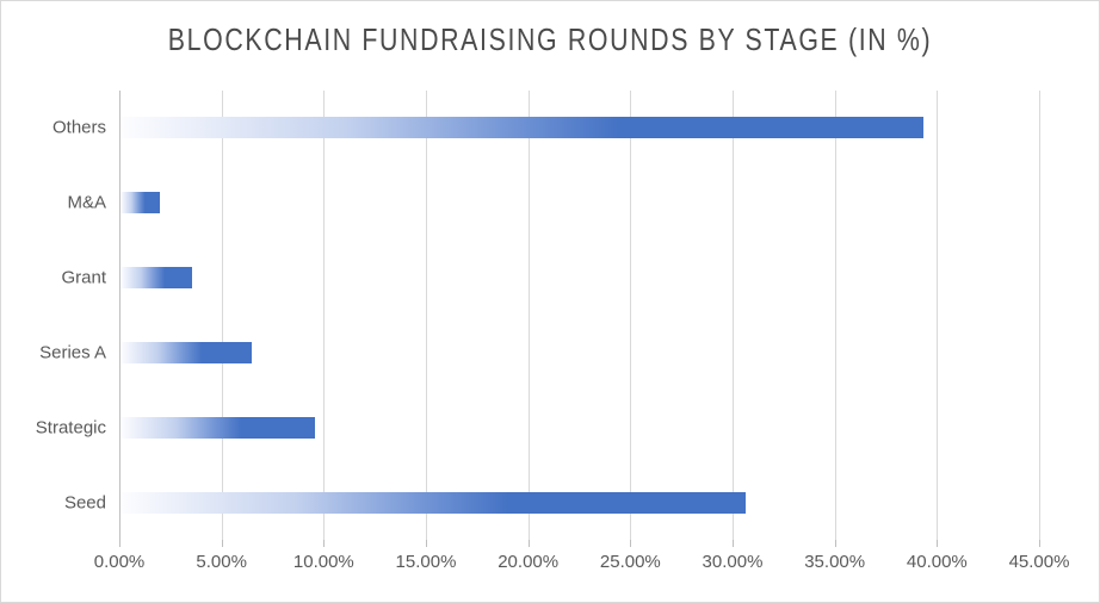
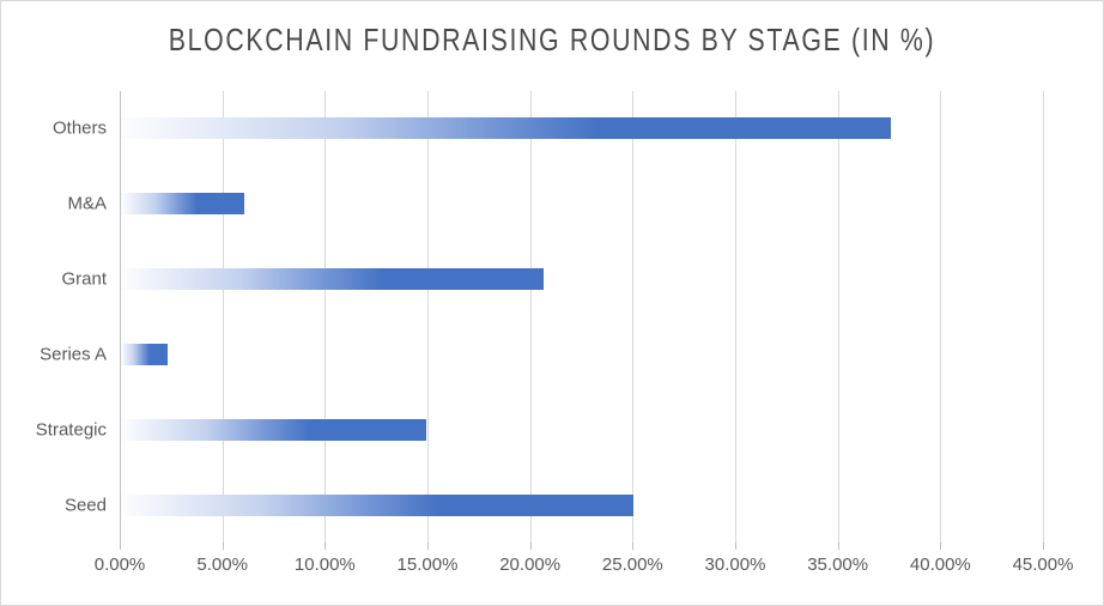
Others: 39.3% -> 37.5%
M&A: 1.9% -> 6.0%
Grant: 3.5% -> 20.6%
Series A: 6.4% -> 2.3%
Strategic: 9.5% -> 14.9%
Seed: 30.6% -> 25.0%
